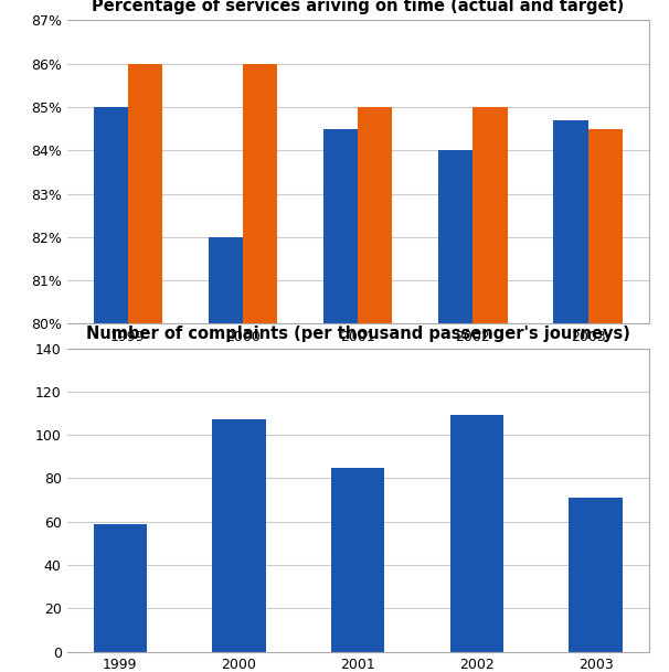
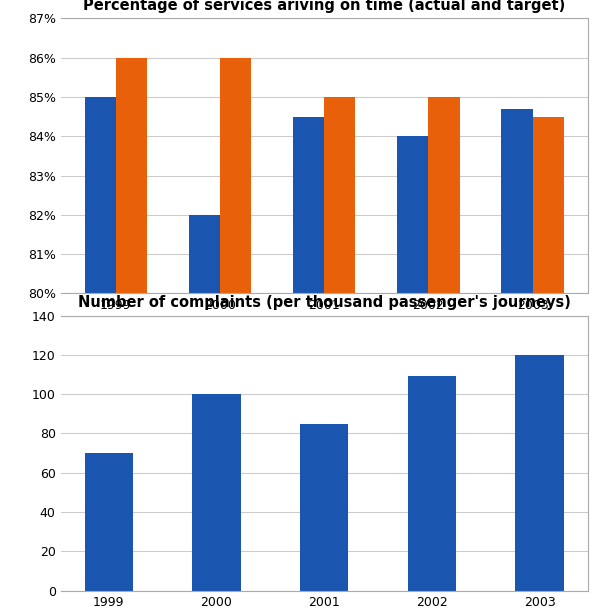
Number of complaints (per thousand passenger's journeys)/1999: 59 -> 70
Number of complaints (per thousand passenger's journeys)/2000: 107 -> 100
Number of complaints (per thousand passenger's journeys)/2003: 71 -> 120
